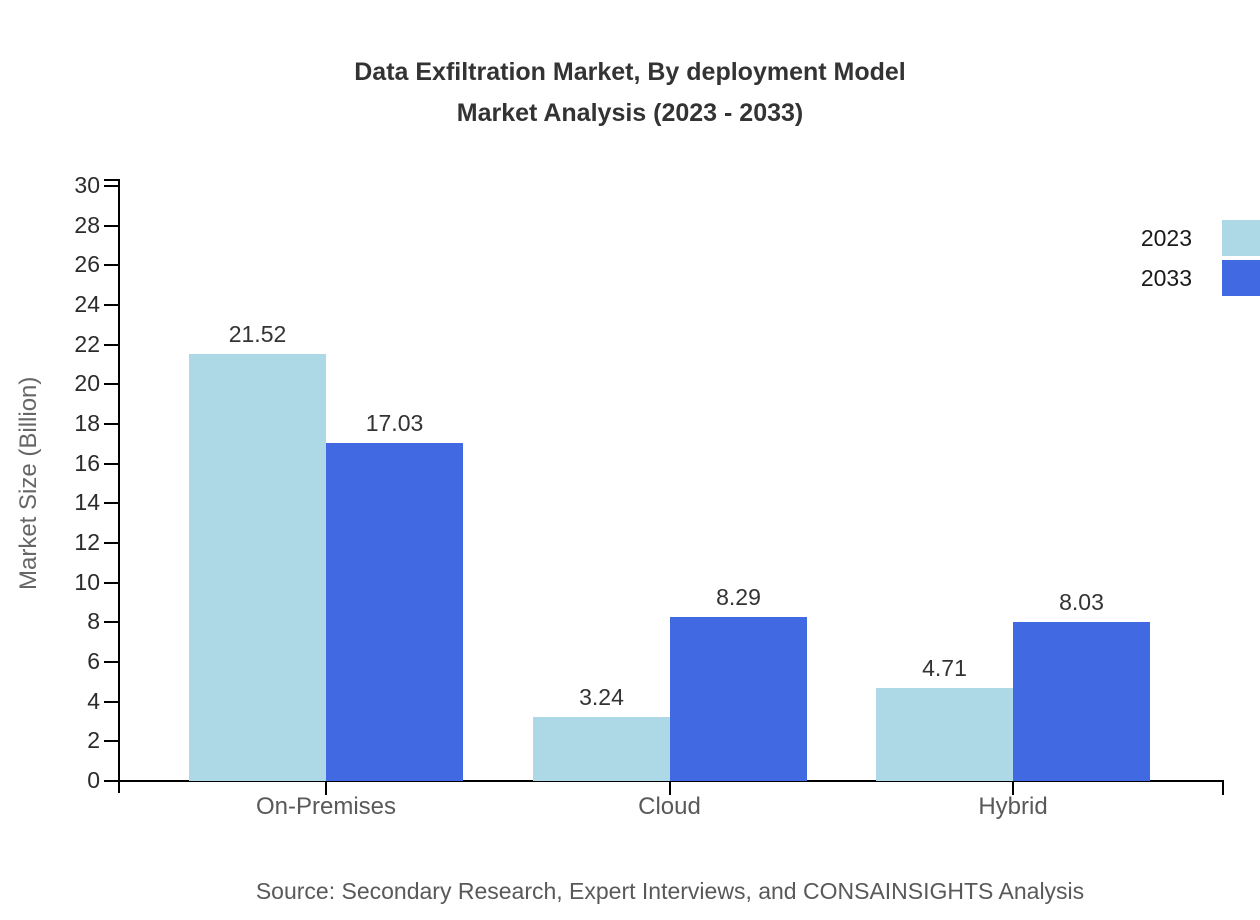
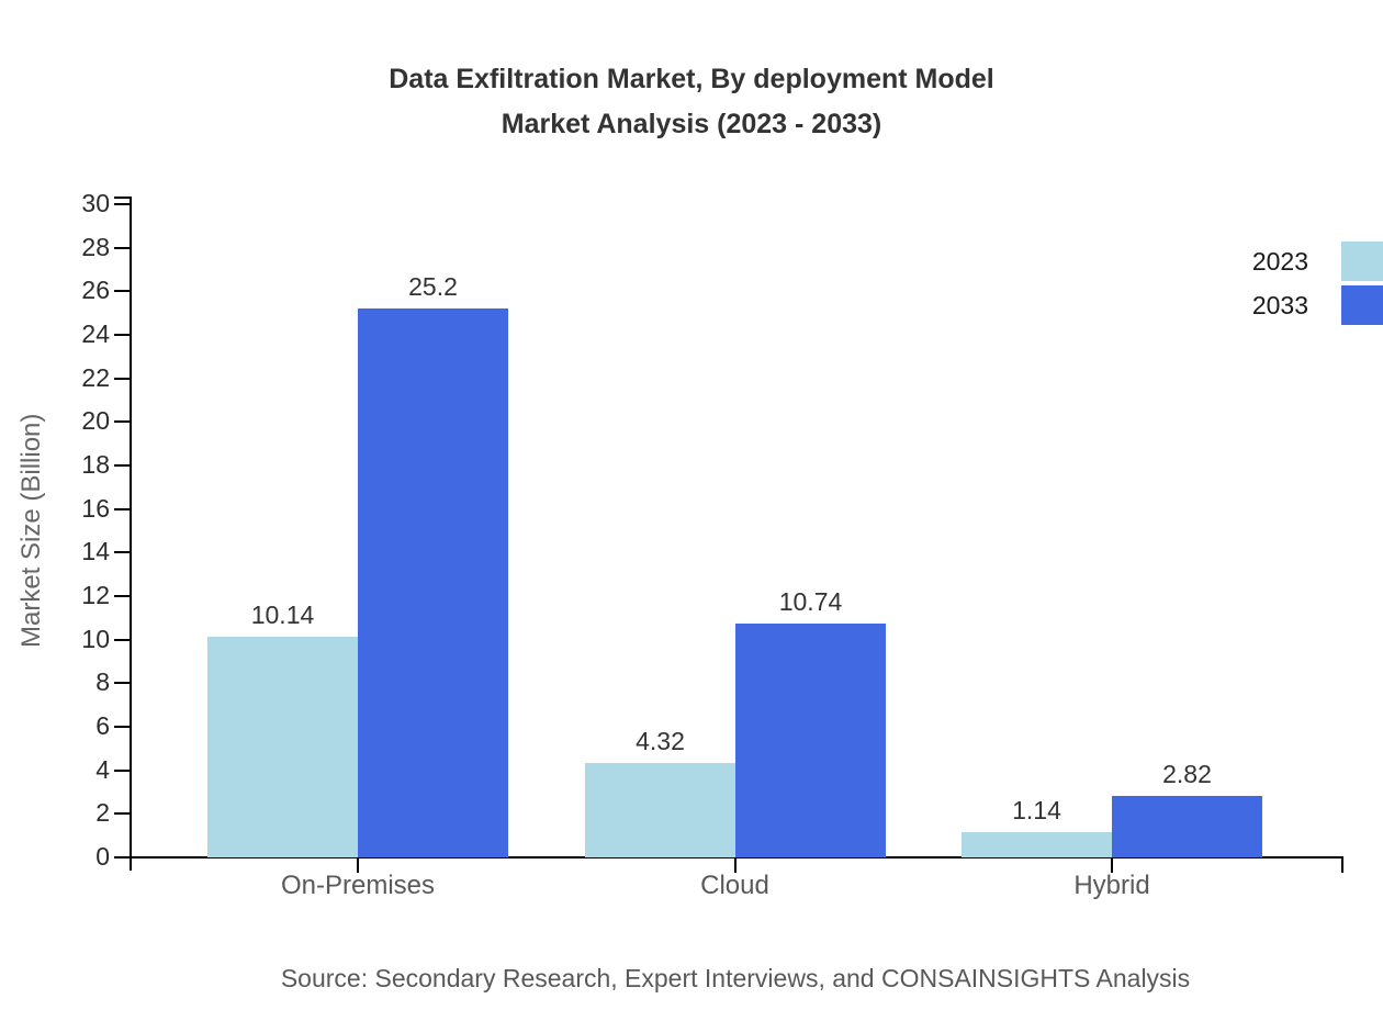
2023/On-Premises: 21.52 -> 10.14
2033/On-Premises: 17.03 -> 25.2
2023/Cloud: 3.24 -> 4.32
2033/Cloud: 8.29 -> 10.74
2023/Hybrid: 4.71 -> 1.14
2033/Hybrid: 8.03 -> 2.82
